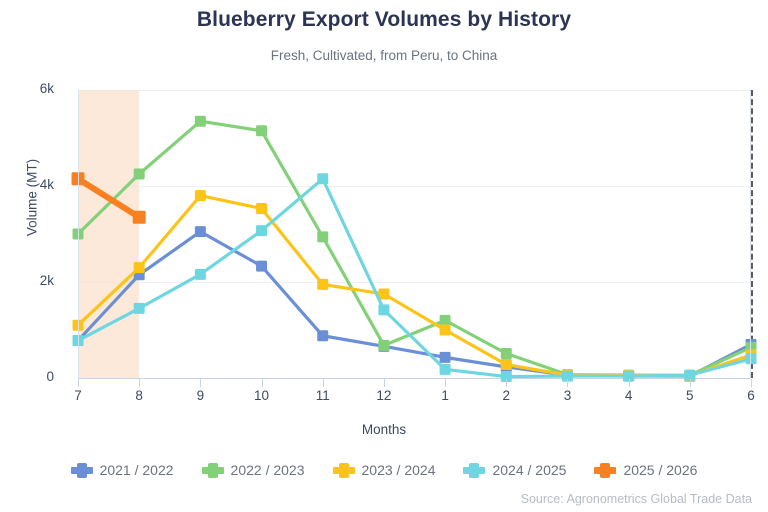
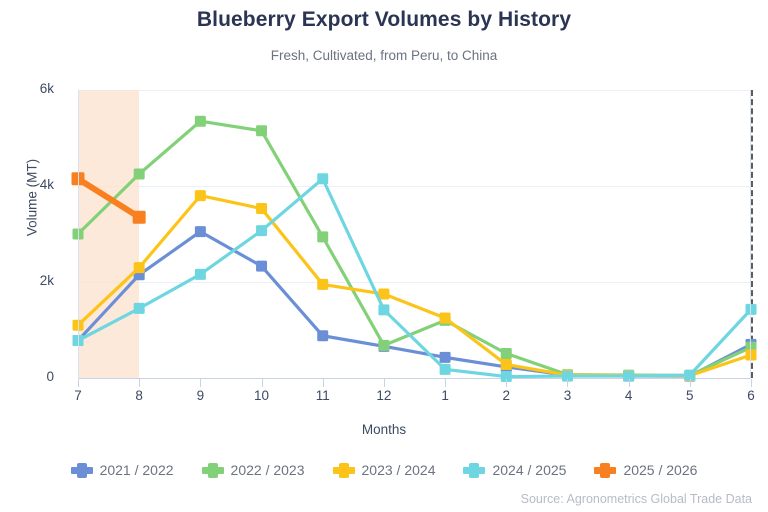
2023 / 2024/1: 1.0k -> 1.2k
2024 / 2025/6: 0.4k -> 1.4k
